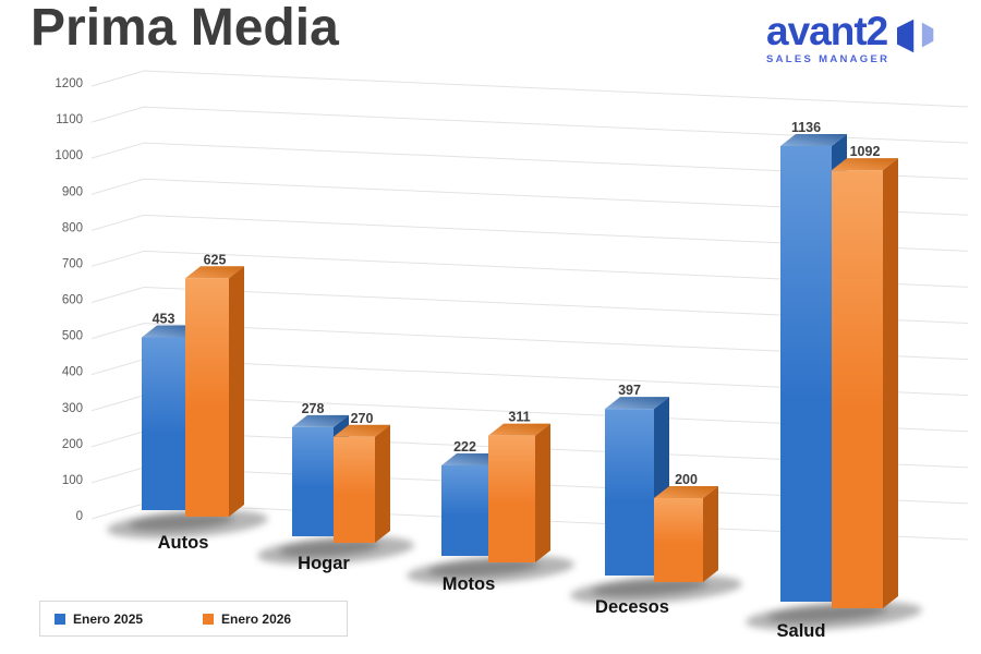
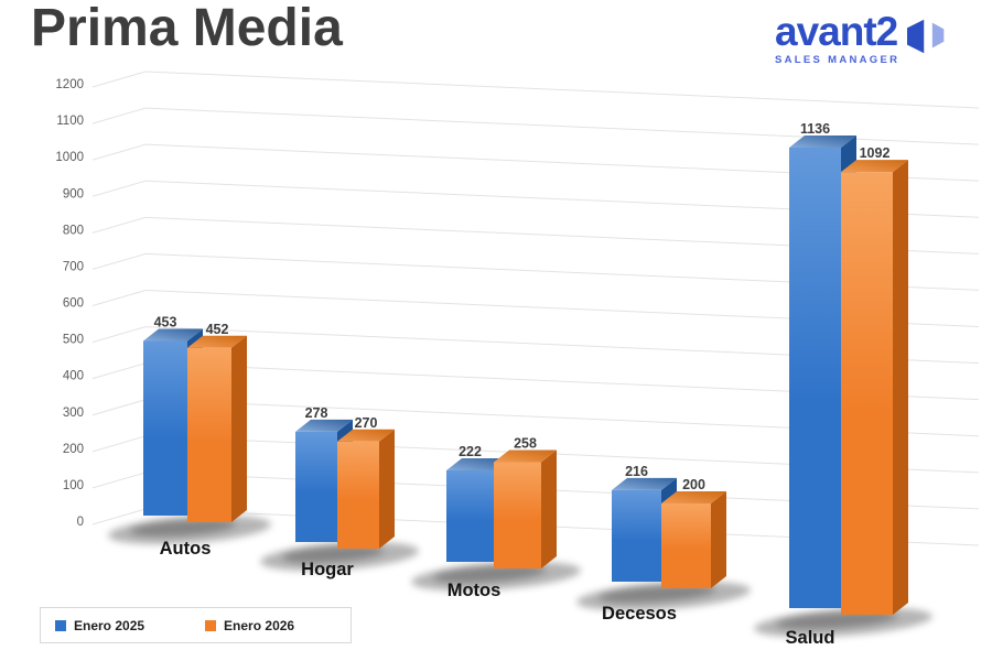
Enero 2026/Autos: 625 -> 452
Enero 2026/Motos: 311 -> 258
Enero 2025/Decesos: 397 -> 216
